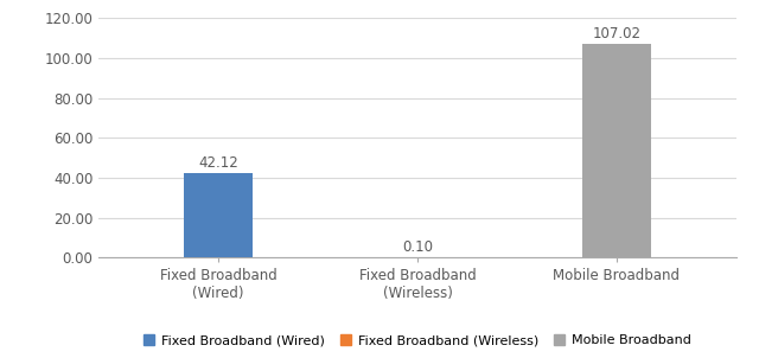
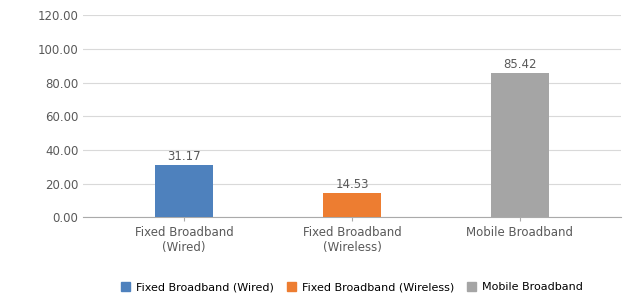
Fixed Broadband (Wired): 42.12 -> 31.17
Fixed Broadband (Wireless): 0.10 -> 14.53
Mobile Broadband: 107.02 -> 85.42
